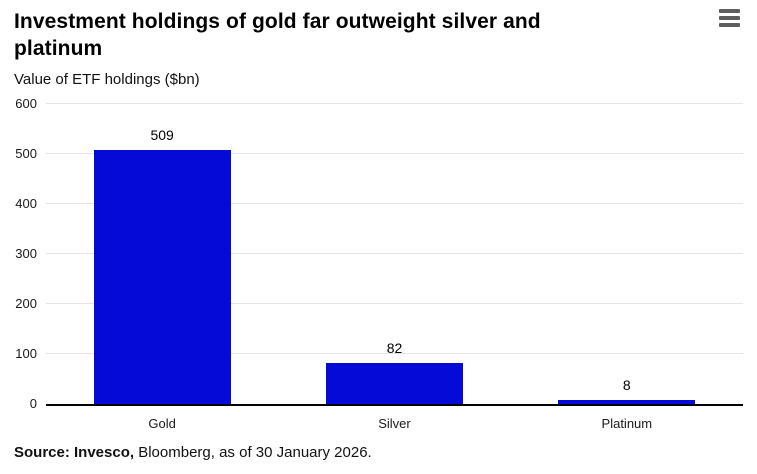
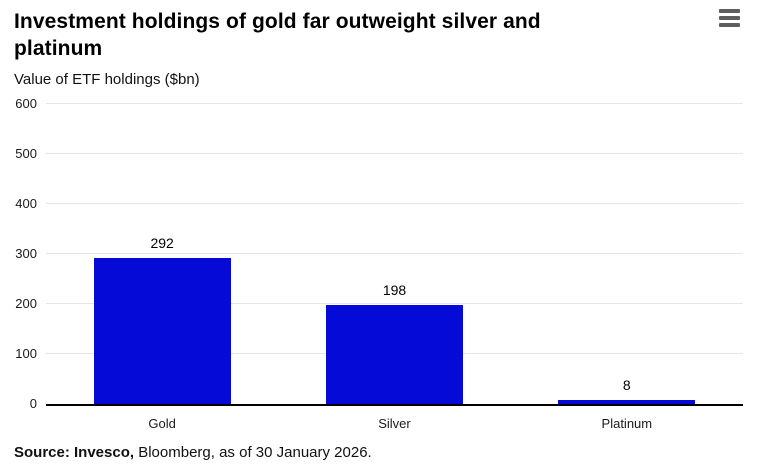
Gold: 509 -> 292
Silver: 82 -> 198
